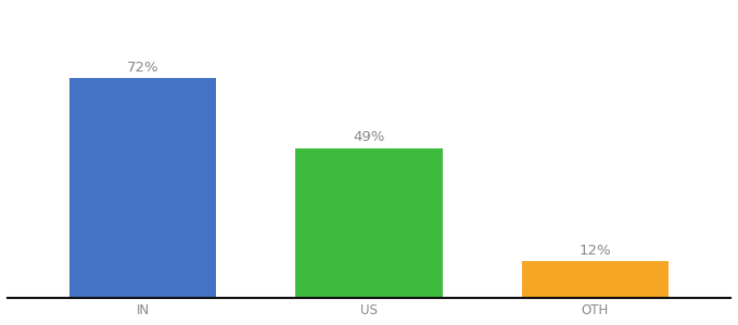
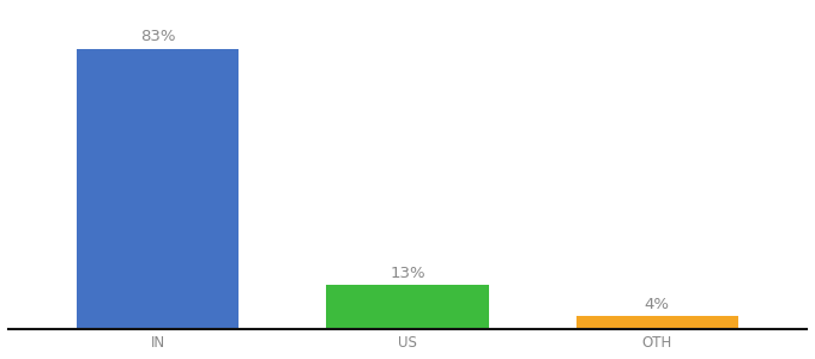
IN: 72% -> 83%
US: 49% -> 13%
OTH: 12% -> 4%
